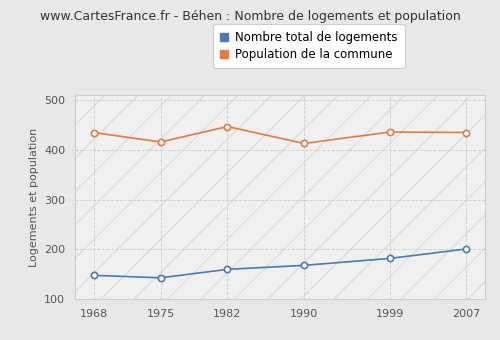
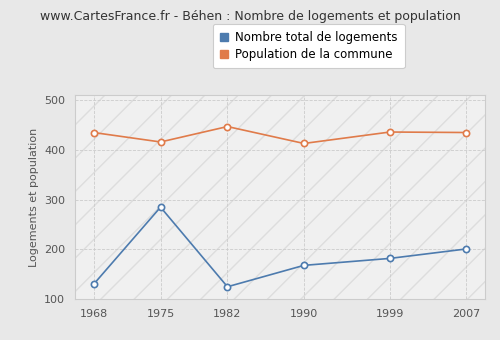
Nombre total de logements/1968: 148 -> 130
Nombre total de logements/1975: 143 -> 285
Nombre total de logements/1982: 160 -> 125
